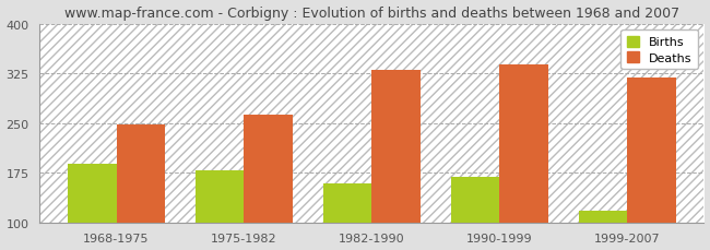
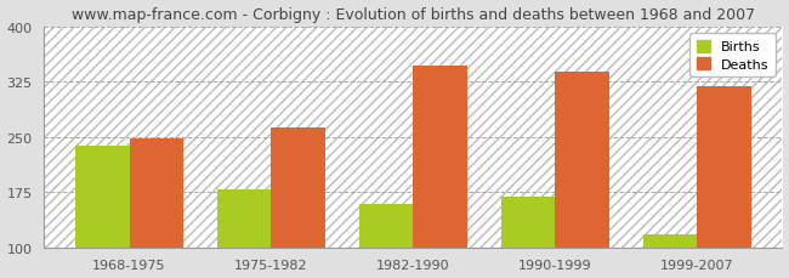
Births/1968-1975: 188 -> 238
Deaths/1982-1990: 330 -> 346
